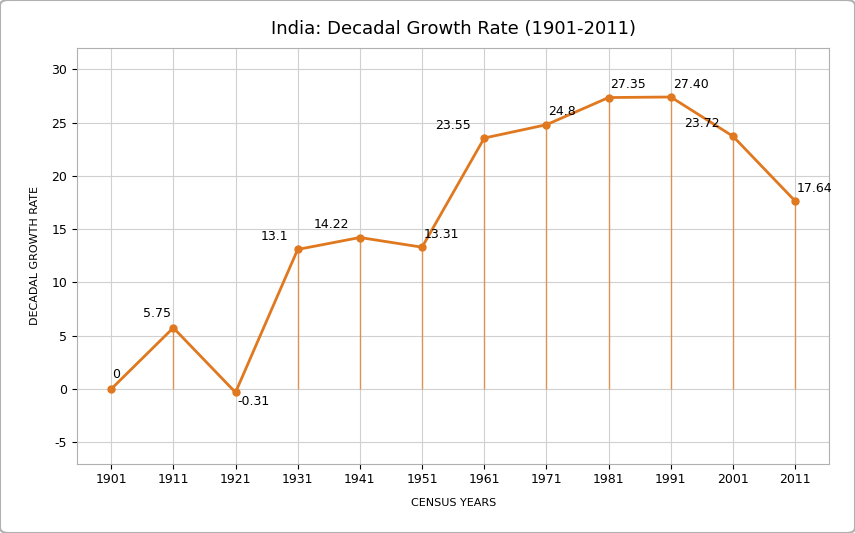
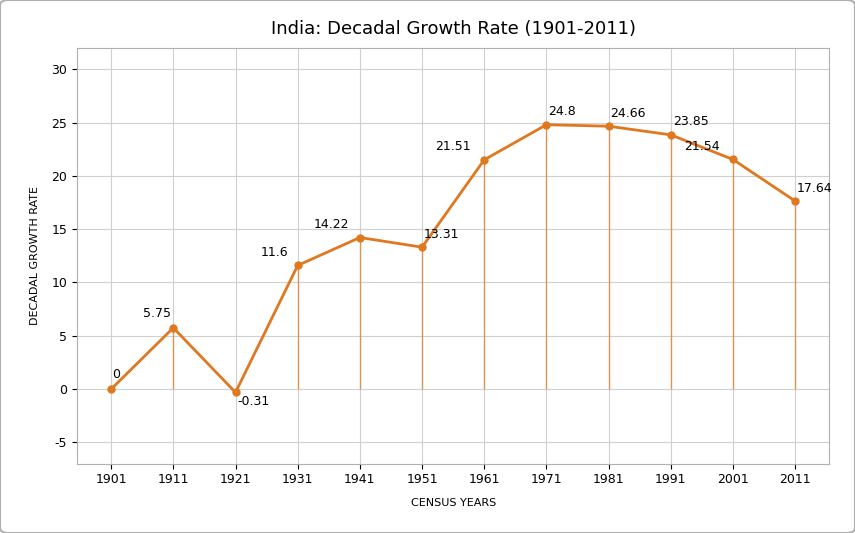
1931: 13.1 -> 11.6
1961: 23.55 -> 21.51
1981: 27.35 -> 24.66
1991: 27.40 -> 23.85
2001: 23.72 -> 21.54
